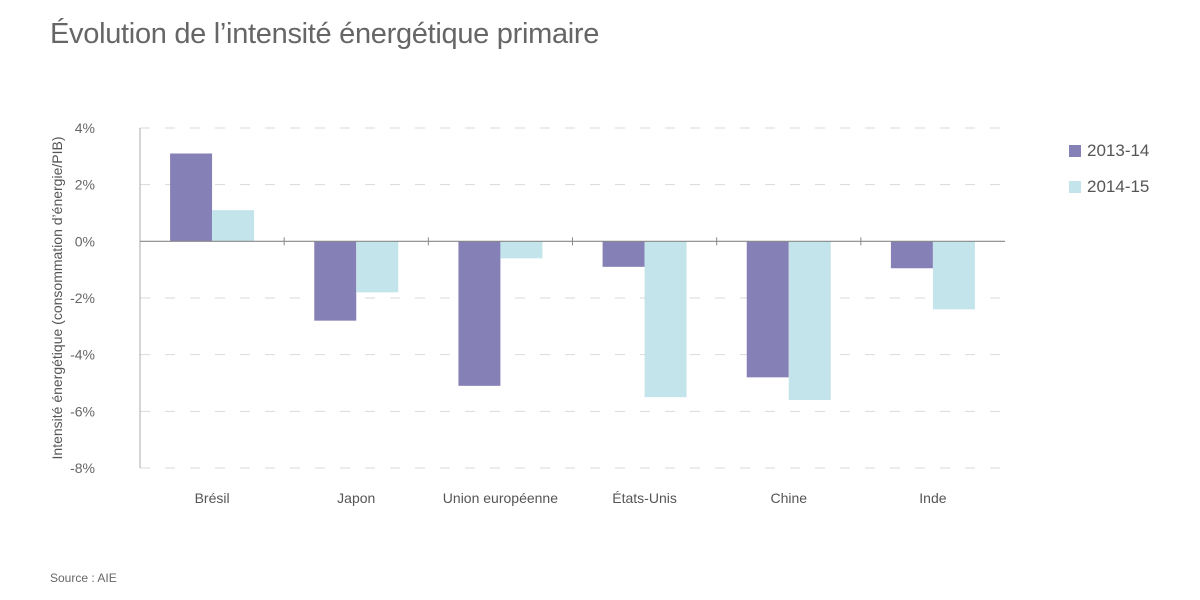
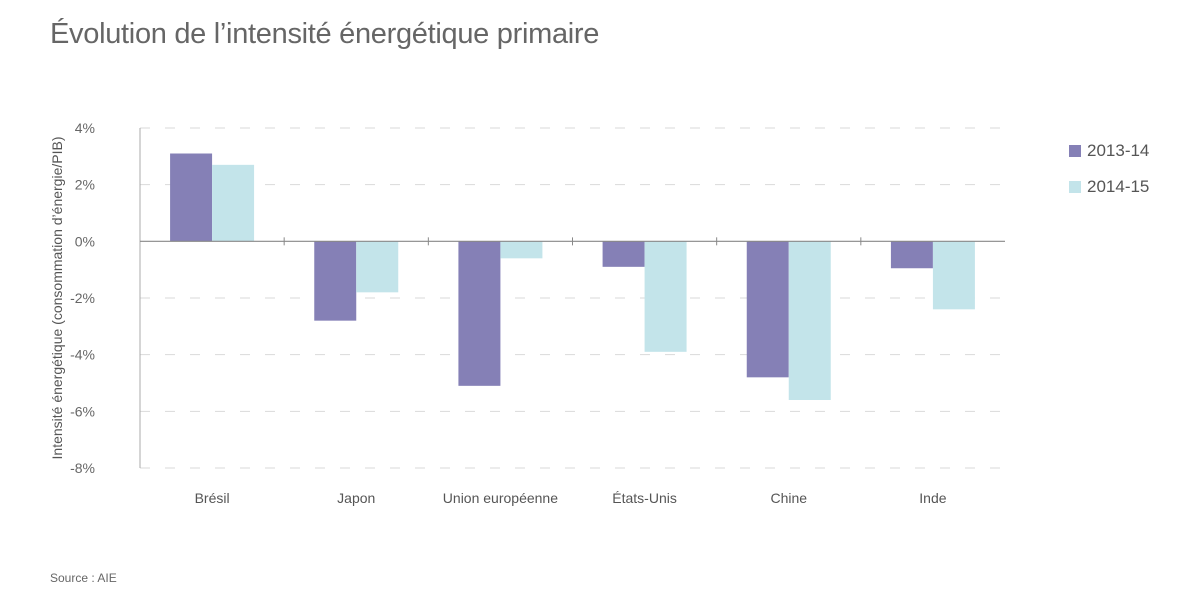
2014-15/Brésil: 1.1% -> 2.7%
2014-15/États-Unis: -5.5% -> -3.9%
